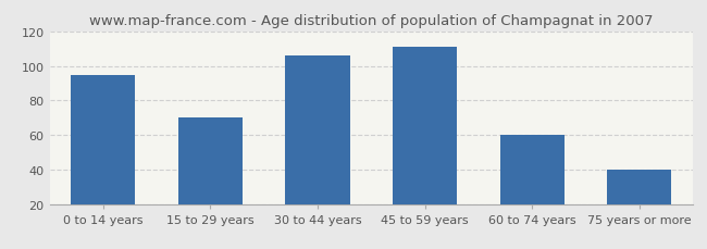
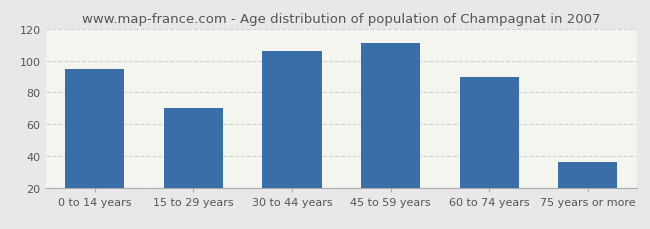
60 to 74 years: 60 -> 90
75 years or more: 40 -> 36
